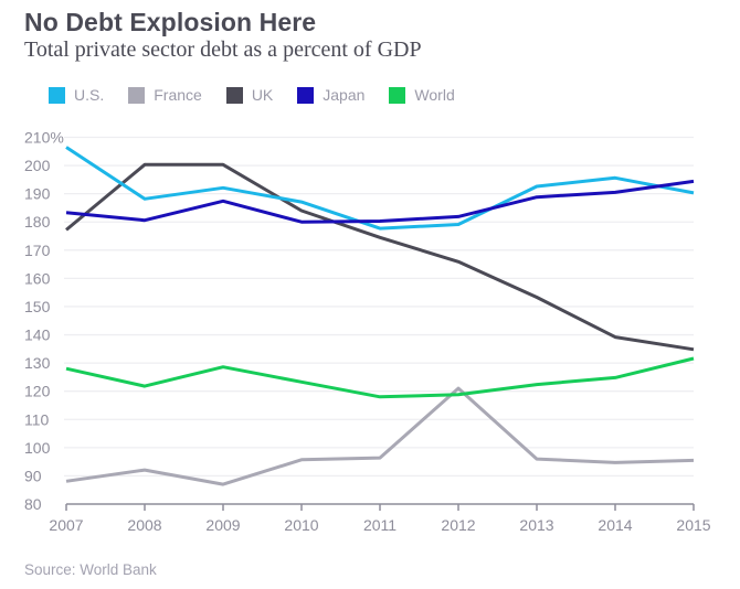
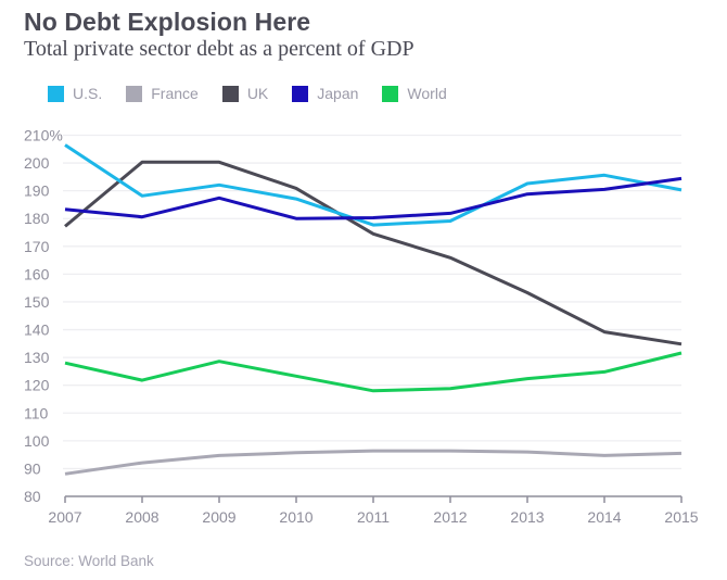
France/2009: 87% -> 95%
UK/2010: 184% -> 191%
France/2012: 121% -> 96%
